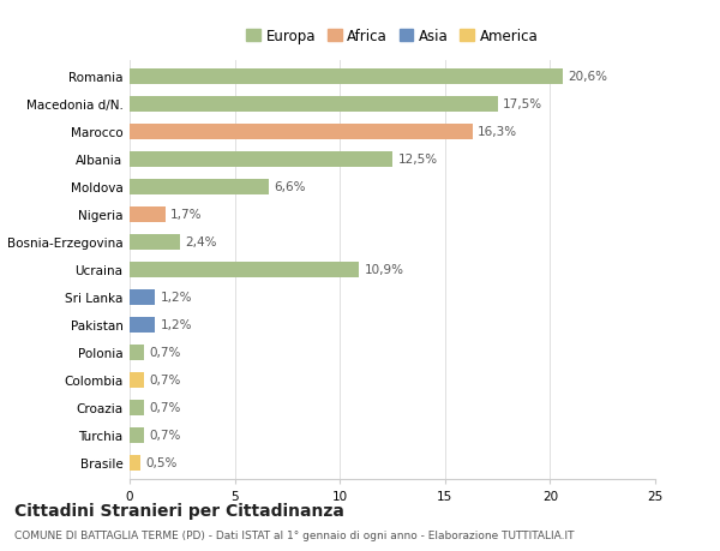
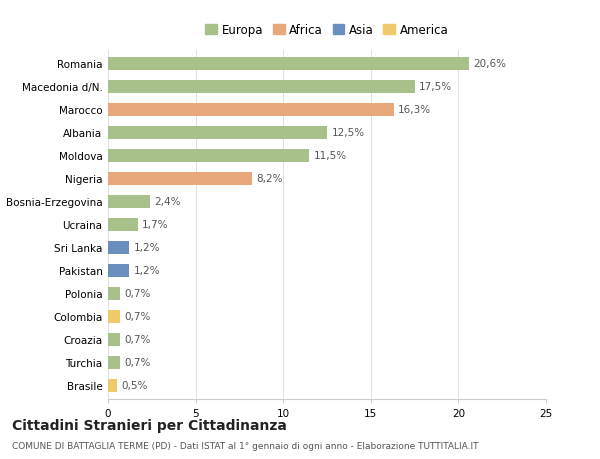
Moldova: 6,6% -> 11,5%
Nigeria: 1,7% -> 8,2%
Ucraina: 10,9% -> 1,7%
